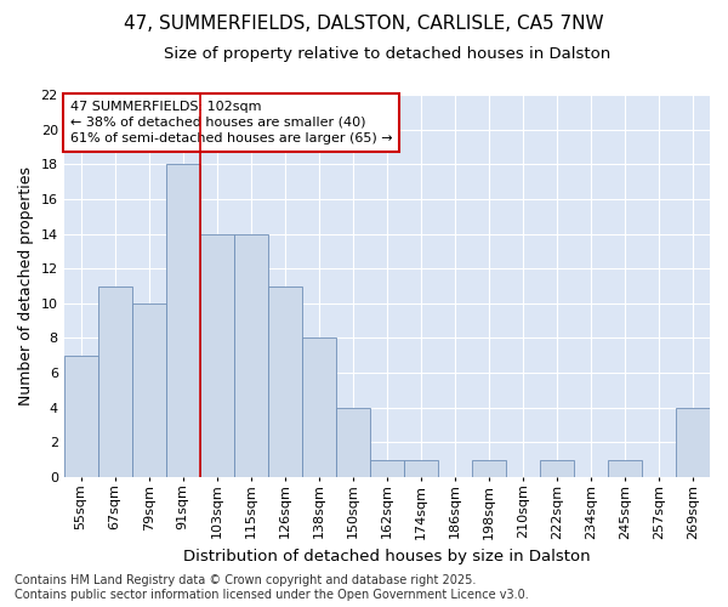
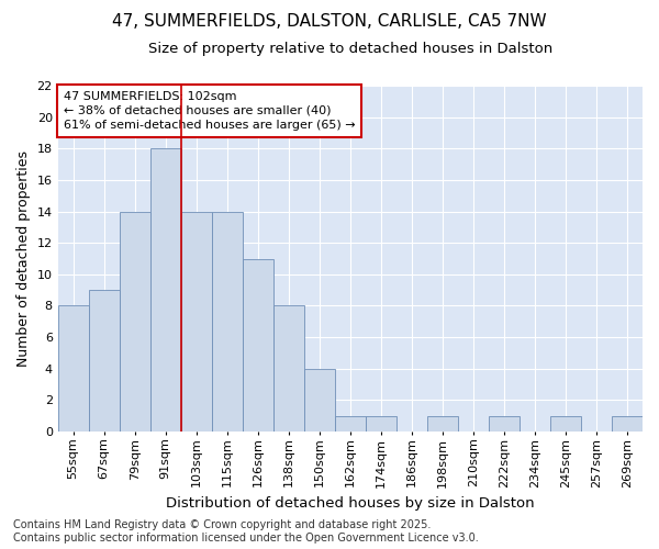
55sqm: 7 -> 8
67sqm: 11 -> 9
79sqm: 10 -> 14
269sqm: 4 -> 1
